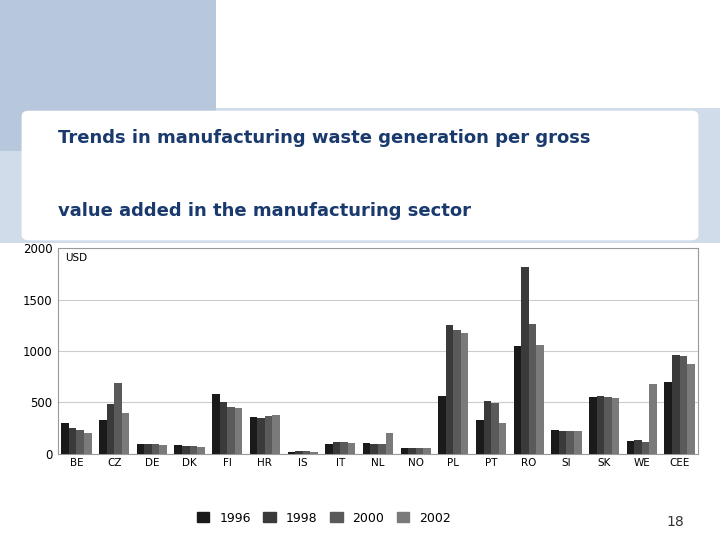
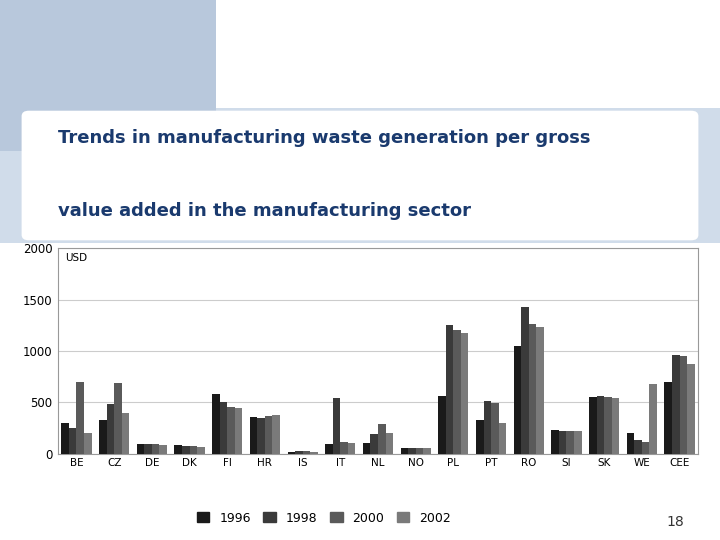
2000/BE: 230 -> 700
1998/IT: 110 -> 540
1998/NL: 90 -> 190
2000/NL: 90 -> 290
1998/RO: 1820 -> 1430
2002/RO: 1060 -> 1230
1996/WE: 120 -> 200
